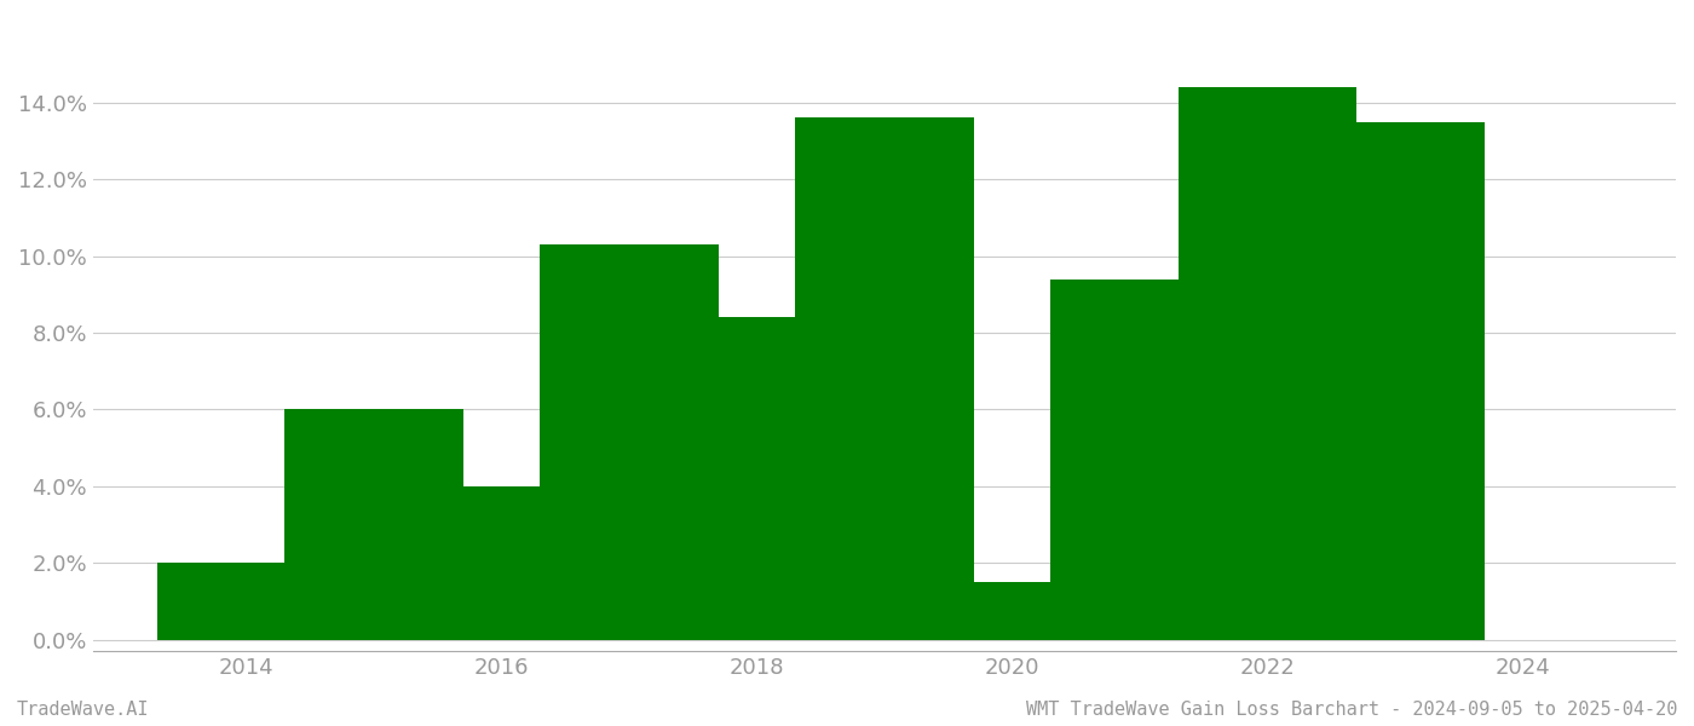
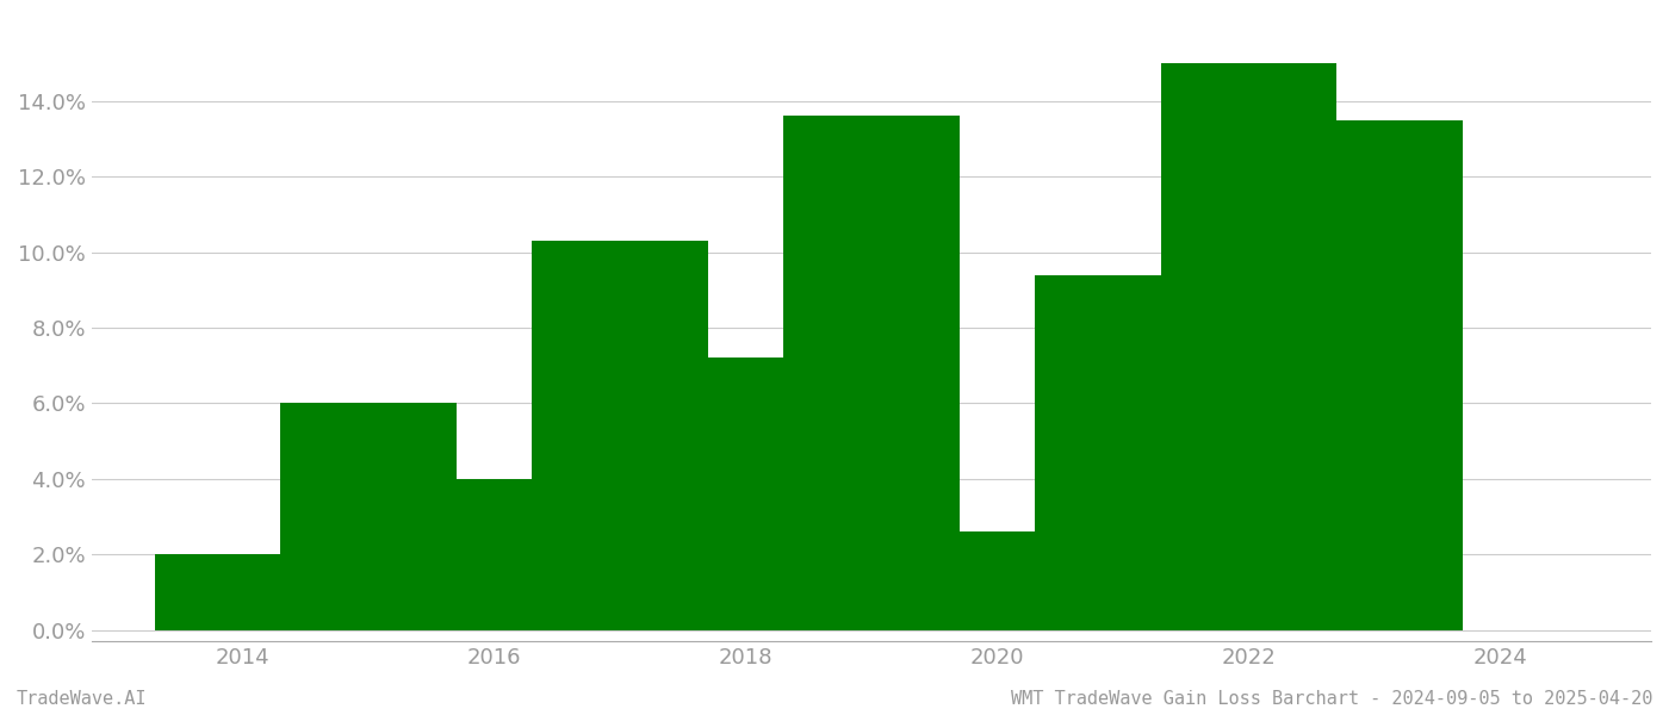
2018: 8.4% -> 7.2%
2020: 1.5% -> 2.6%
2022: 14.4% -> 15.0%
